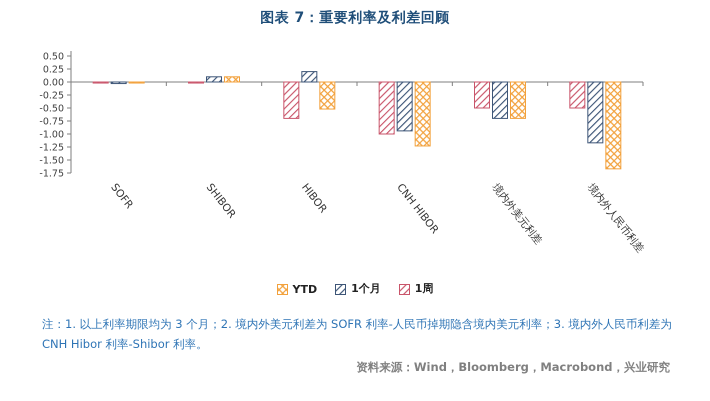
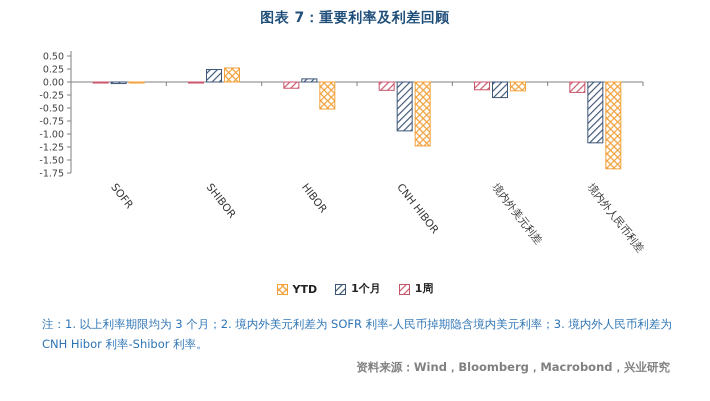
1个月/SHIBOR: 0.1 -> 0.2
YTD/SHIBOR: 0.1 -> 0.3
1周/HIBOR: -0.7 -> -0.1
1个月/HIBOR: 0.2 -> 0.1
1周/CNH HIBOR: -1.0 -> -0.2
1周/境内外美元利差: -0.5 -> -0.1
1个月/境内外美元利差: -0.7 -> -0.3
YTD/境内外美元利差: -0.7 -> -0.2
1周/境内外人民币利差: -0.5 -> -0.2
